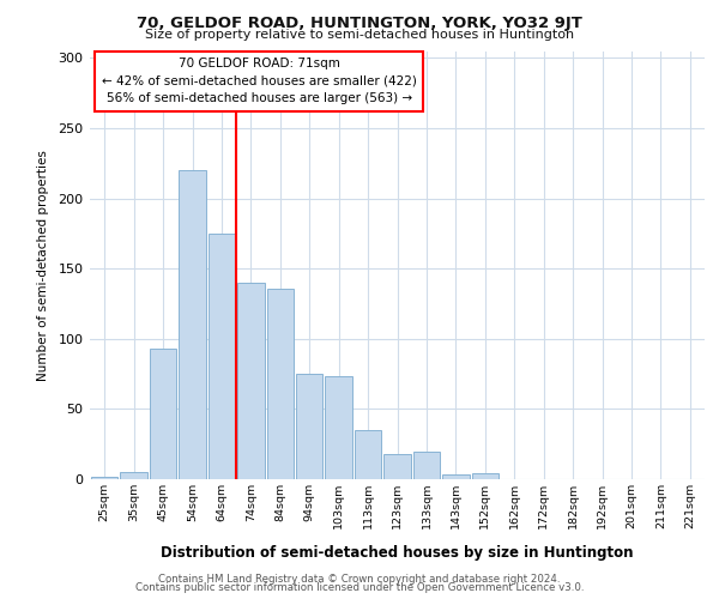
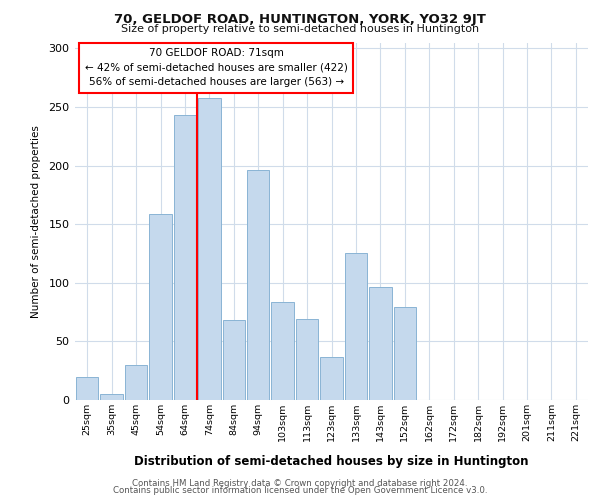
25sqm: 2 -> 20
45sqm: 93 -> 30
54sqm: 220 -> 159
64sqm: 175 -> 243
74sqm: 140 -> 258
84sqm: 136 -> 68
94sqm: 75 -> 196
103sqm: 73 -> 84
113sqm: 35 -> 69
123sqm: 18 -> 37
133sqm: 20 -> 125
143sqm: 3 -> 96
152sqm: 4 -> 79
